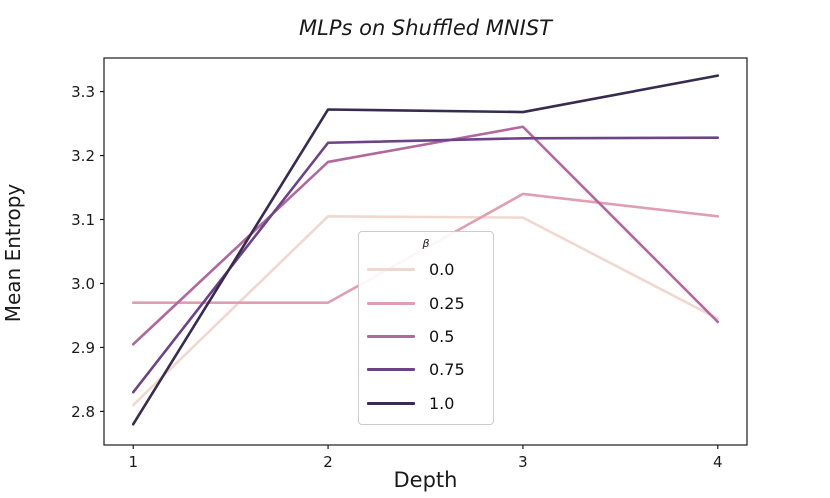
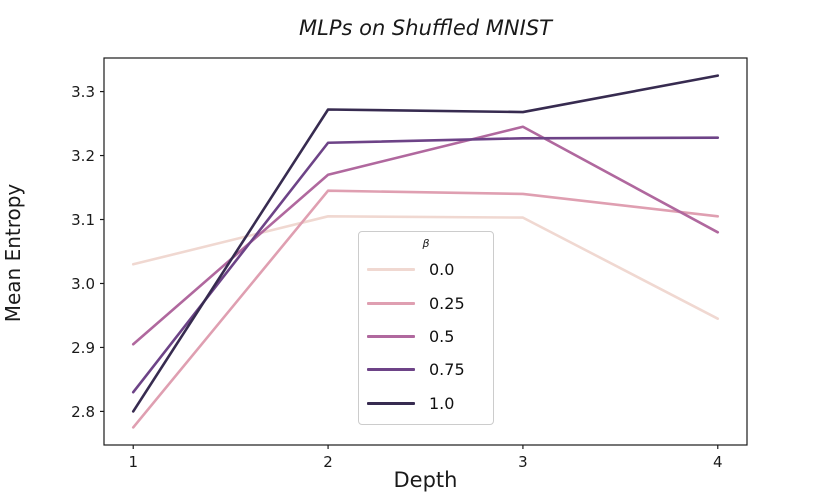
0.0/1: 2.81 -> 3.03
0.25/1: 2.97 -> 2.77
1.0/1: 2.78 -> 2.80
0.25/2: 2.97 -> 3.15
0.5/2: 3.19 -> 3.17
0.5/4: 2.94 -> 3.08
